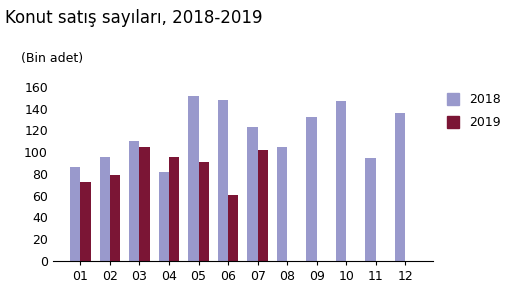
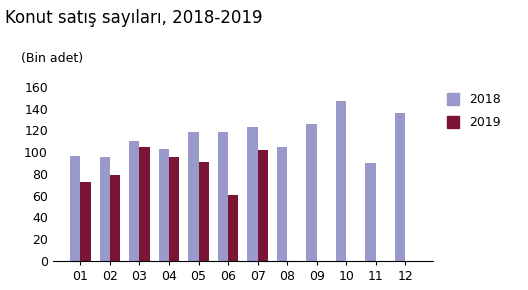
2018/01: 86 -> 97
2018/04: 82 -> 103
2018/05: 152 -> 119
2018/06: 148 -> 119
2018/09: 132 -> 126
2018/11: 95 -> 90
